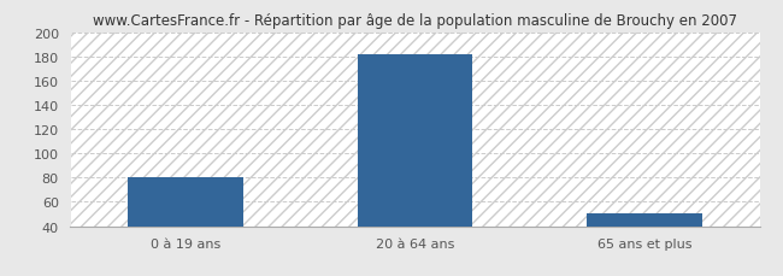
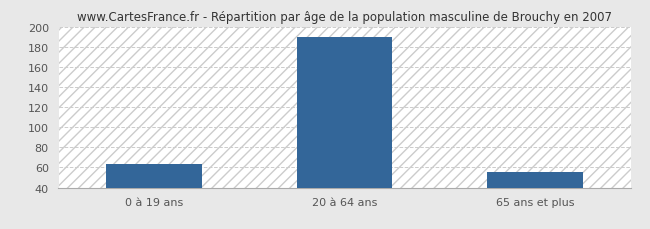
0 à 19 ans: 80 -> 63
20 à 64 ans: 182 -> 190
65 ans et plus: 51 -> 56
